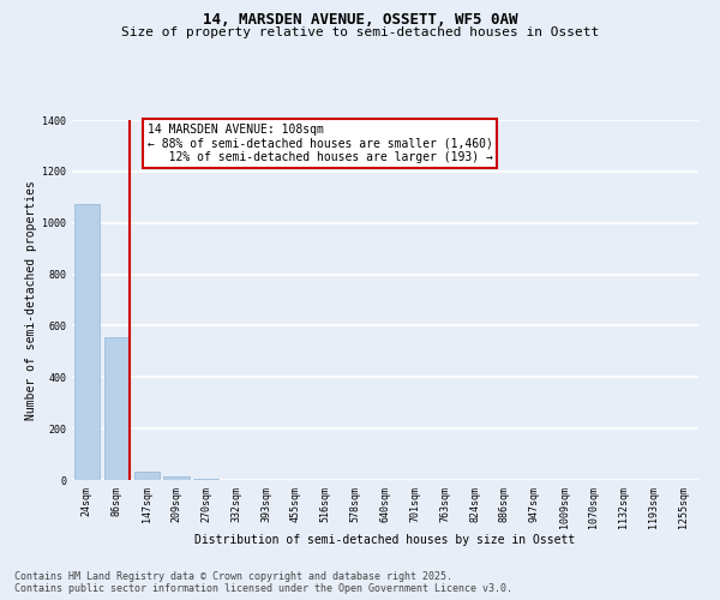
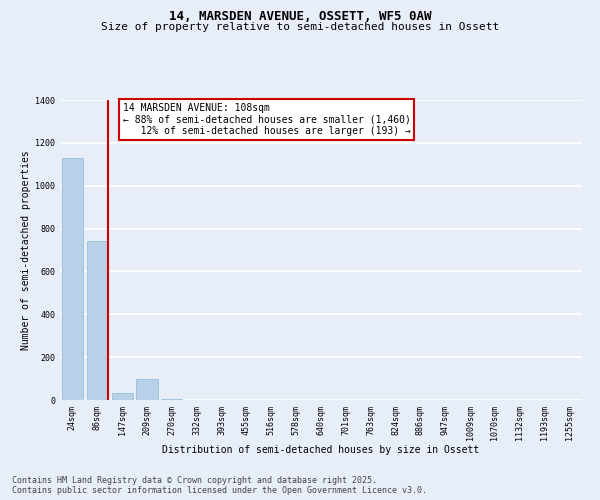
24sqm: 1075 -> 1130
86sqm: 555 -> 740
209sqm: 15 -> 100
